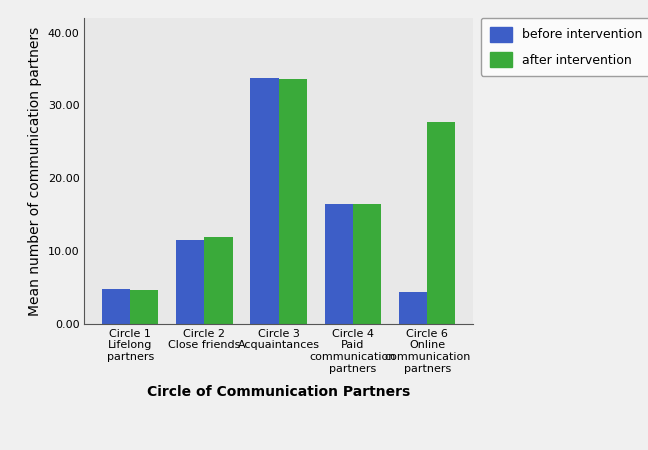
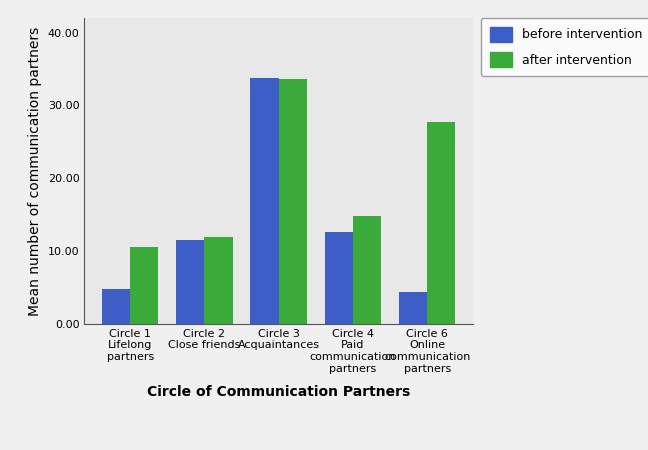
after intervention/Circle 1 Lifelong partners: 4.6 -> 10.6
before intervention/Circle 4 Paid communication partners: 16.5 -> 12.6
after intervention/Circle 4 Paid communication partners: 16.5 -> 14.8
